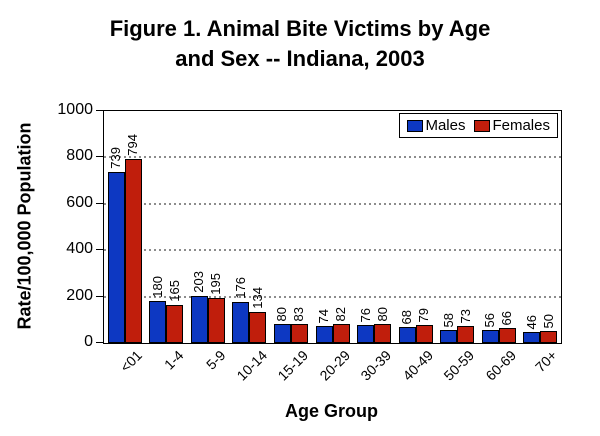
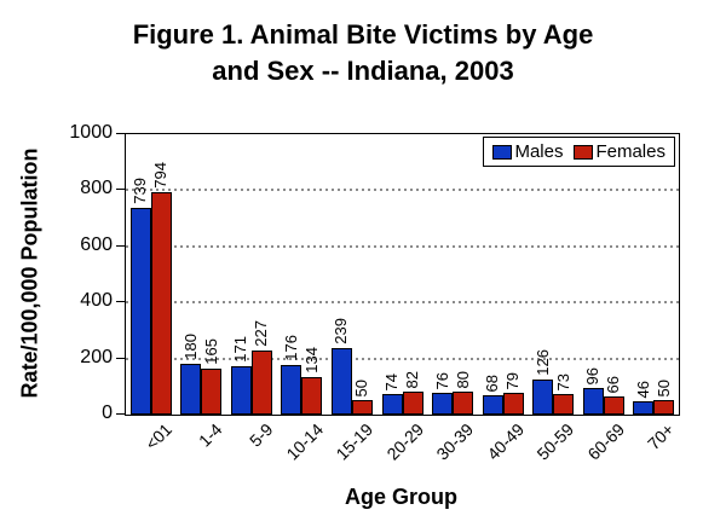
Males/5-9: 203 -> 171
Females/5-9: 195 -> 227
Males/15-19: 80 -> 239
Females/15-19: 83 -> 50
Males/50-59: 58 -> 126
Males/60-69: 56 -> 96
